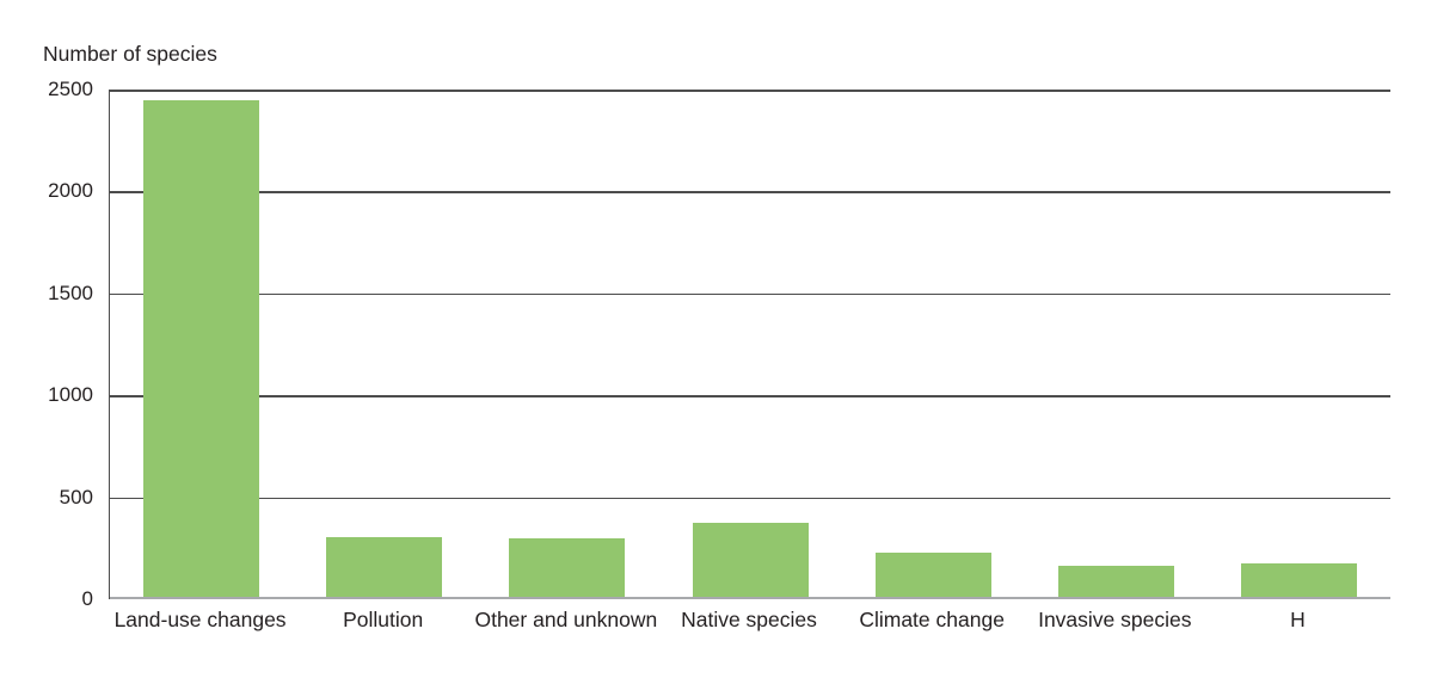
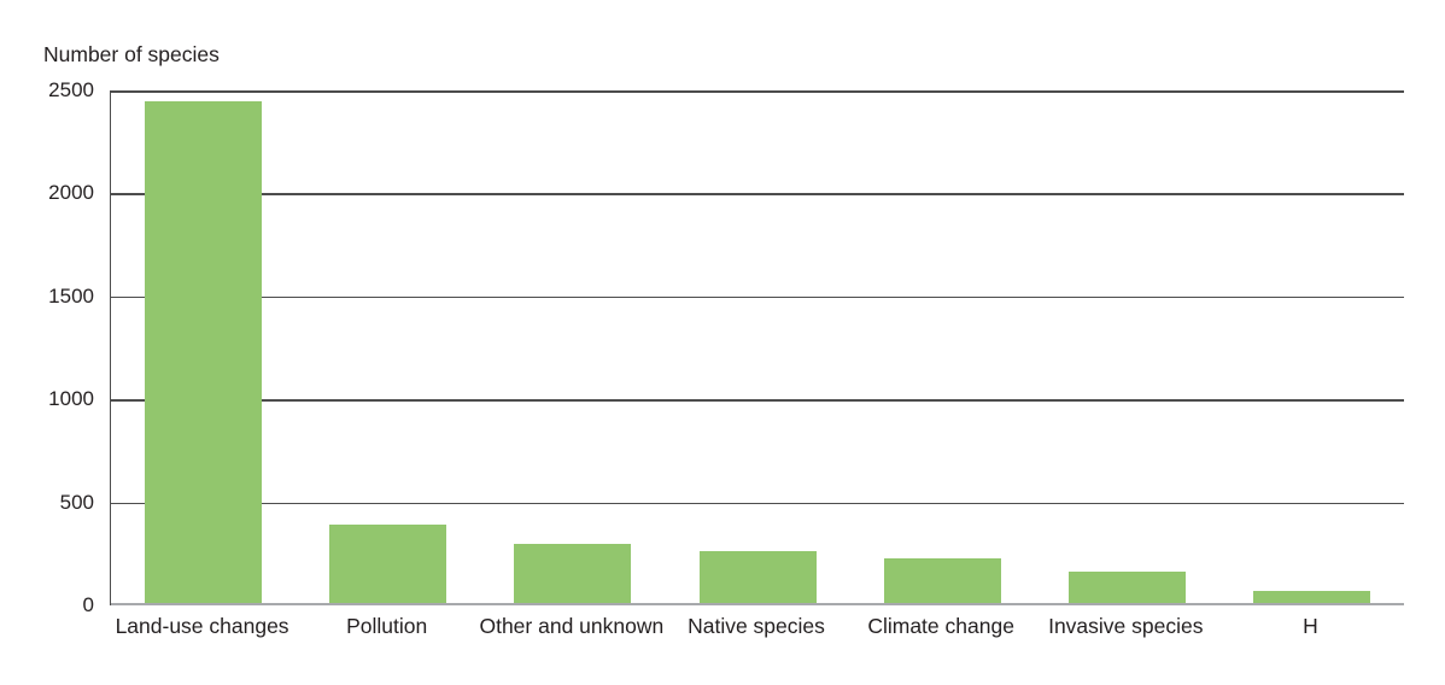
Pollution: 300 -> 380
Native species: 370 -> 260
H: 170 -> 60
